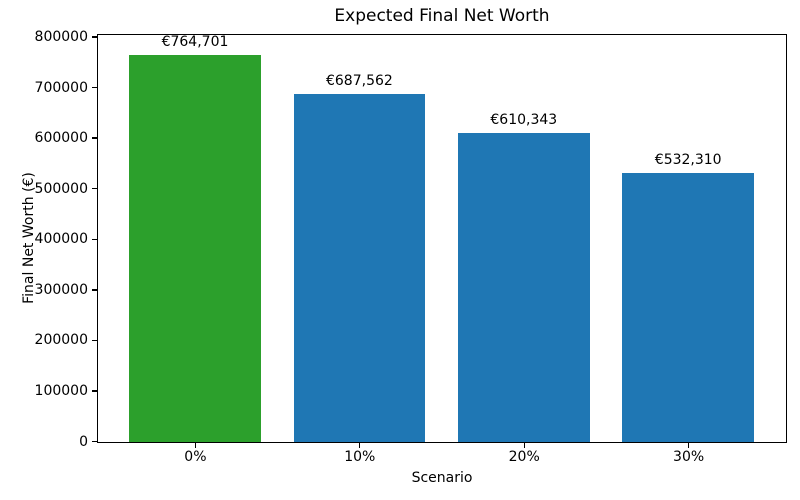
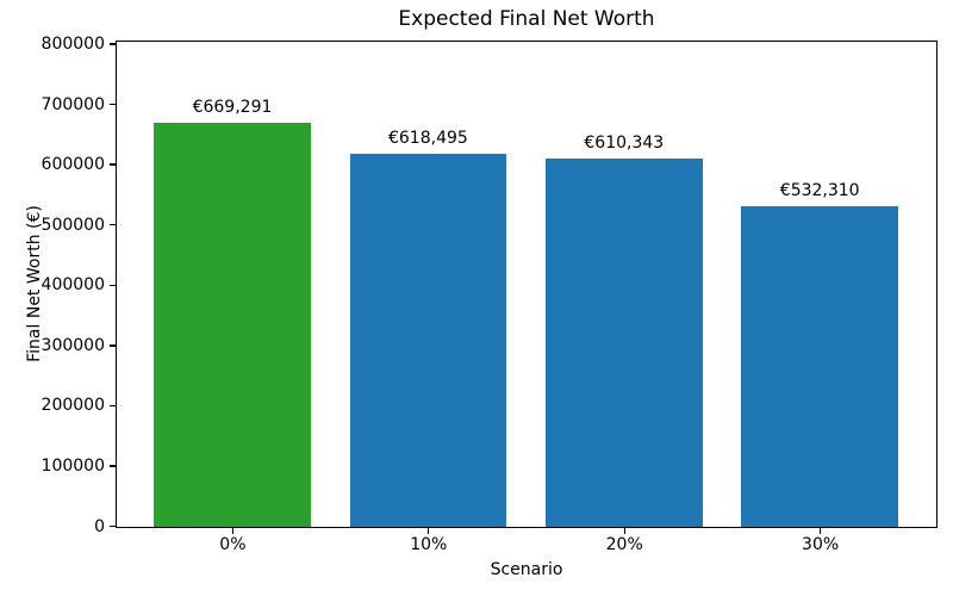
0%: €764,701 -> €669,291
10%: €687,562 -> €618,495
